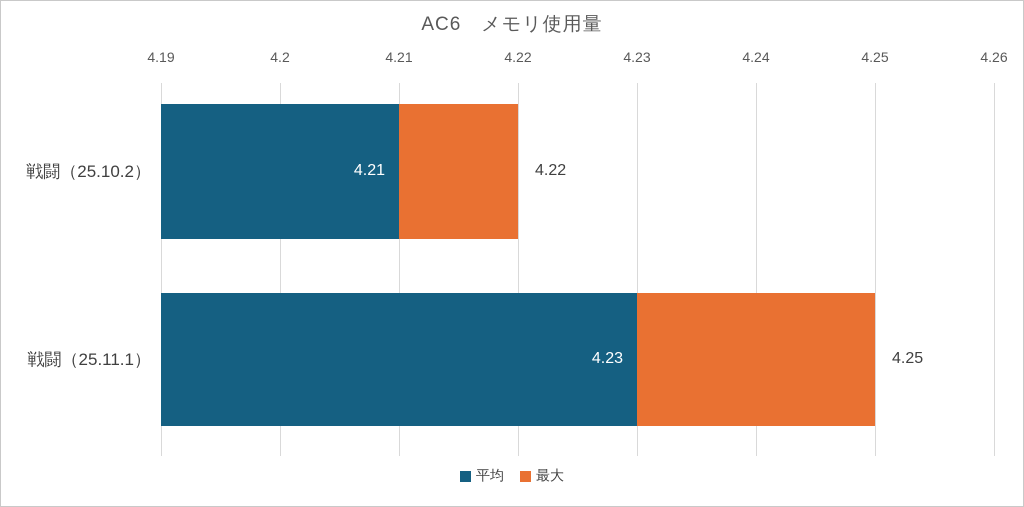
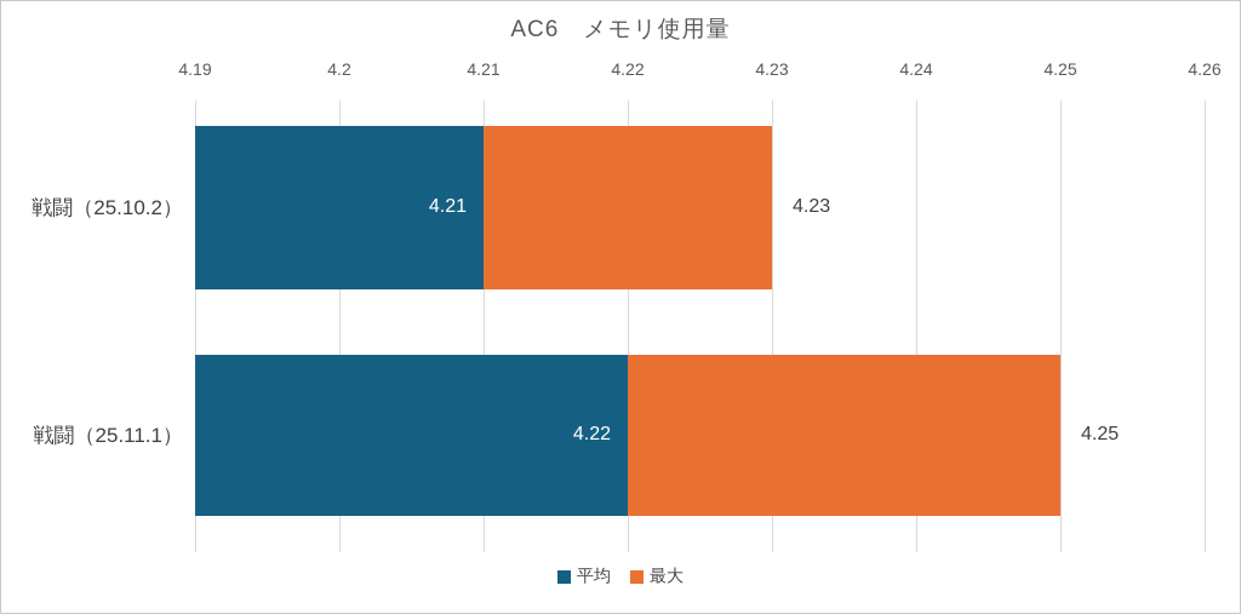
最大/戦闘（25.10.2）: 4.22 -> 4.23
平均/戦闘（25.11.1）: 4.23 -> 4.22
